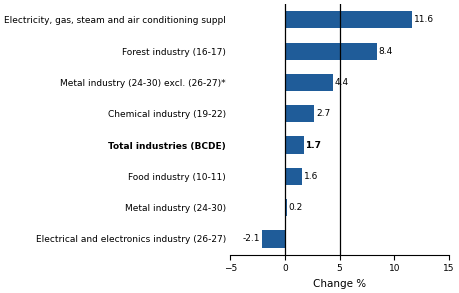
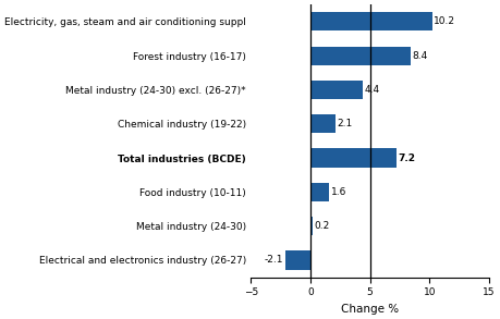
Electricity, gas, steam and air conditioning suppl: 11.6 -> 10.2
Chemical industry (19-22): 2.7 -> 2.1
Total industries (BCDE): 1.7 -> 7.2
